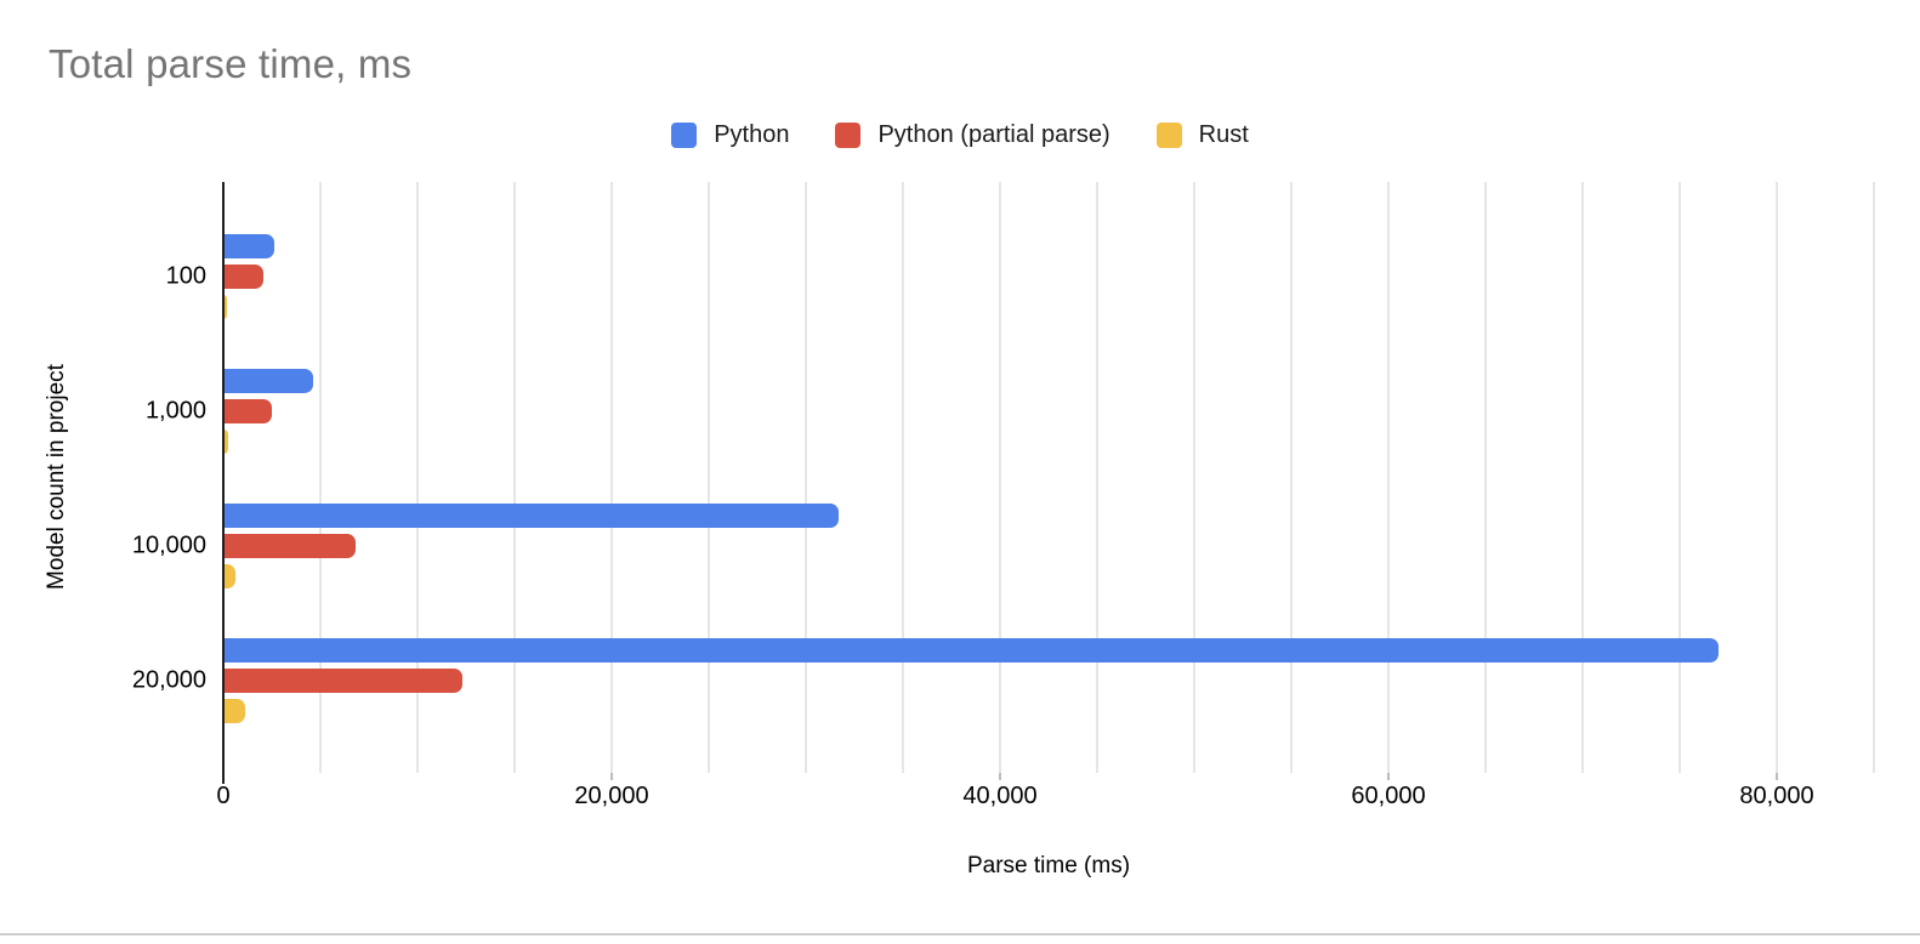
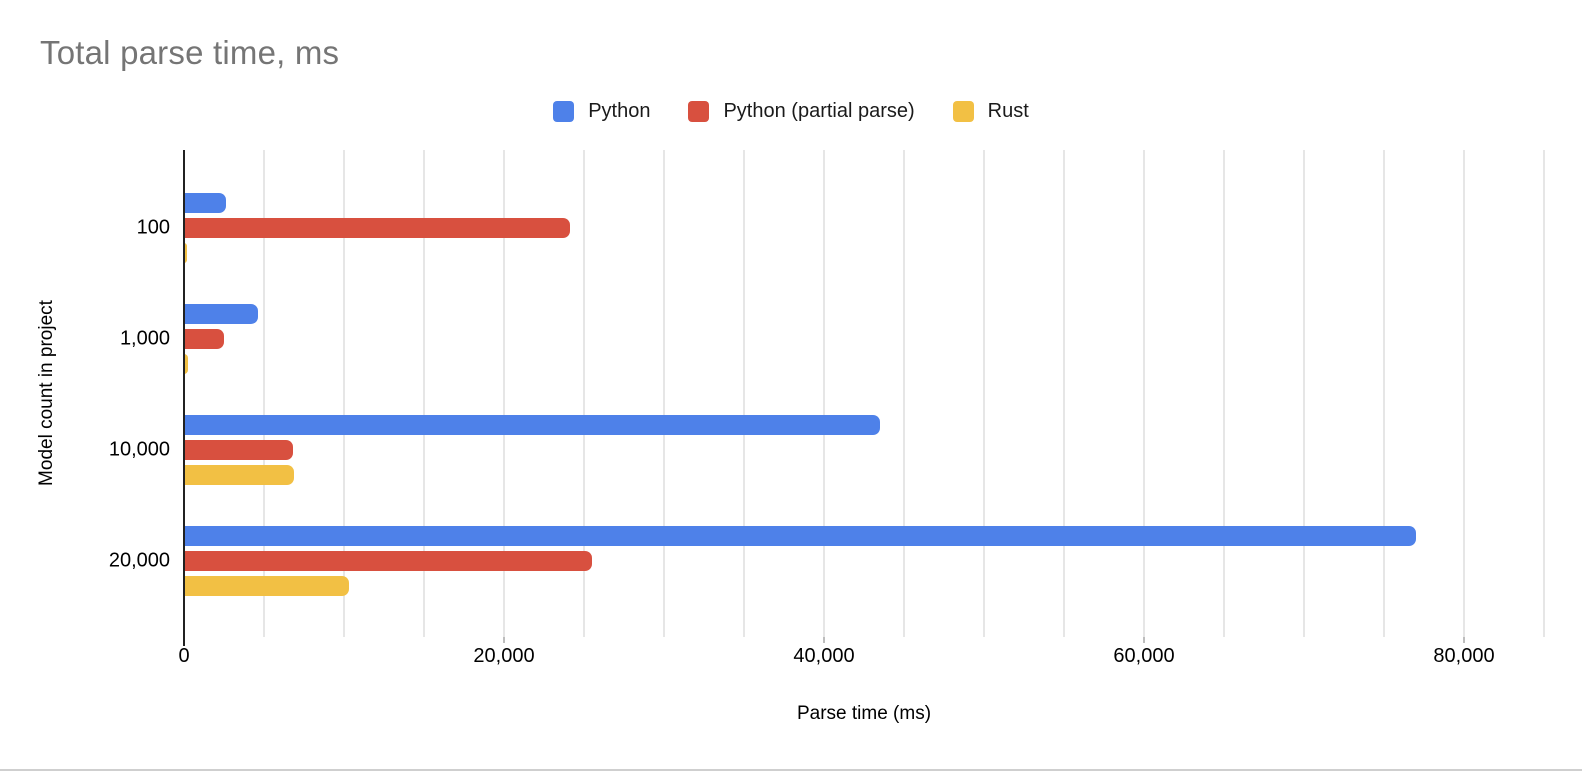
Python (partial parse)/100: 2000 -> 24100
Python/10,000: 31700 -> 43500
Rust/10,000: 600 -> 6900
Python (partial parse)/20,000: 12300 -> 25500
Rust/20,000: 1100 -> 10300
